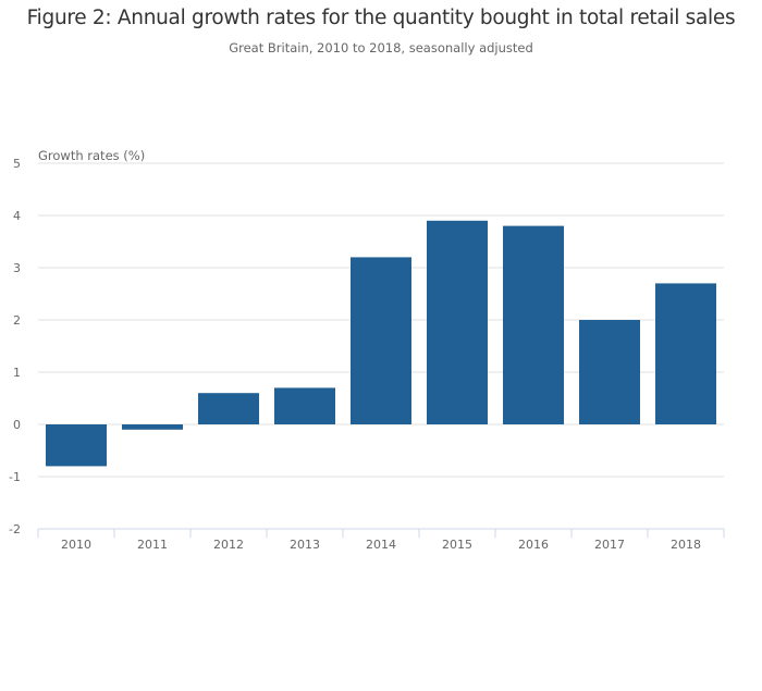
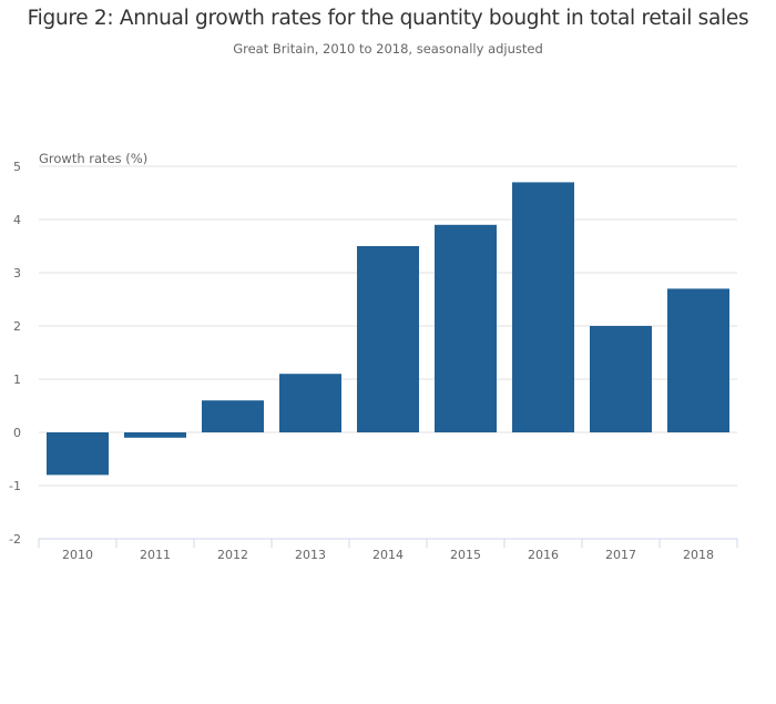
2013: 0.7 -> 1.1
2014: 3.2 -> 3.5
2016: 3.8 -> 4.7
